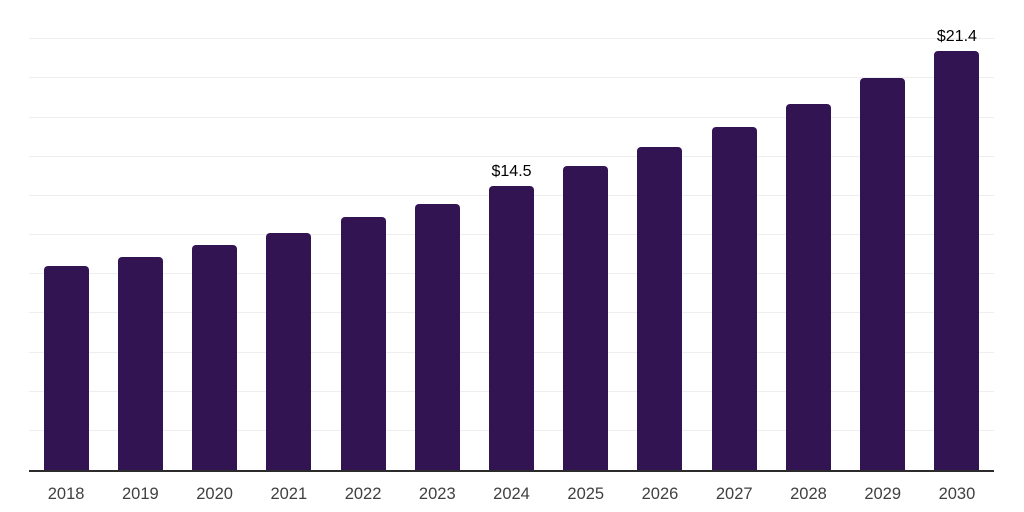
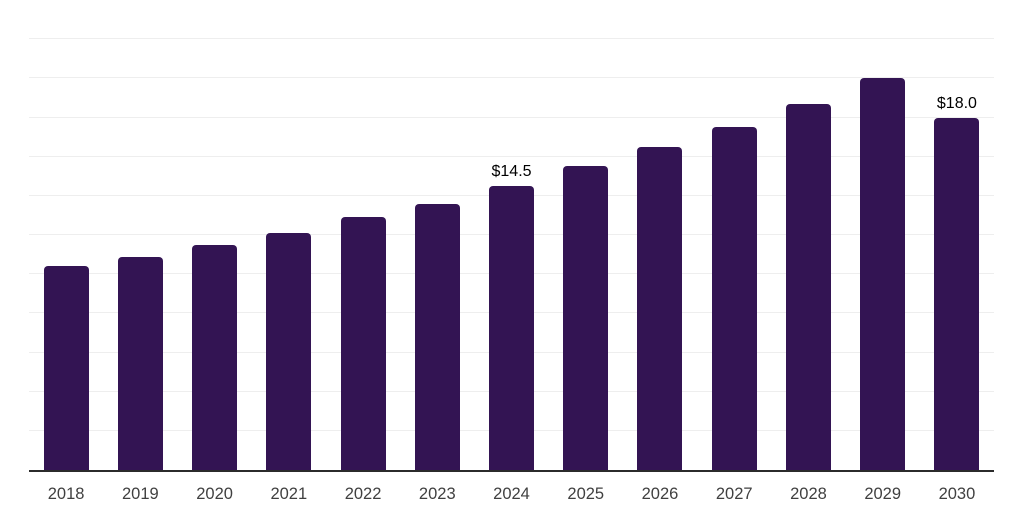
2030: $21.4 -> $18.0
